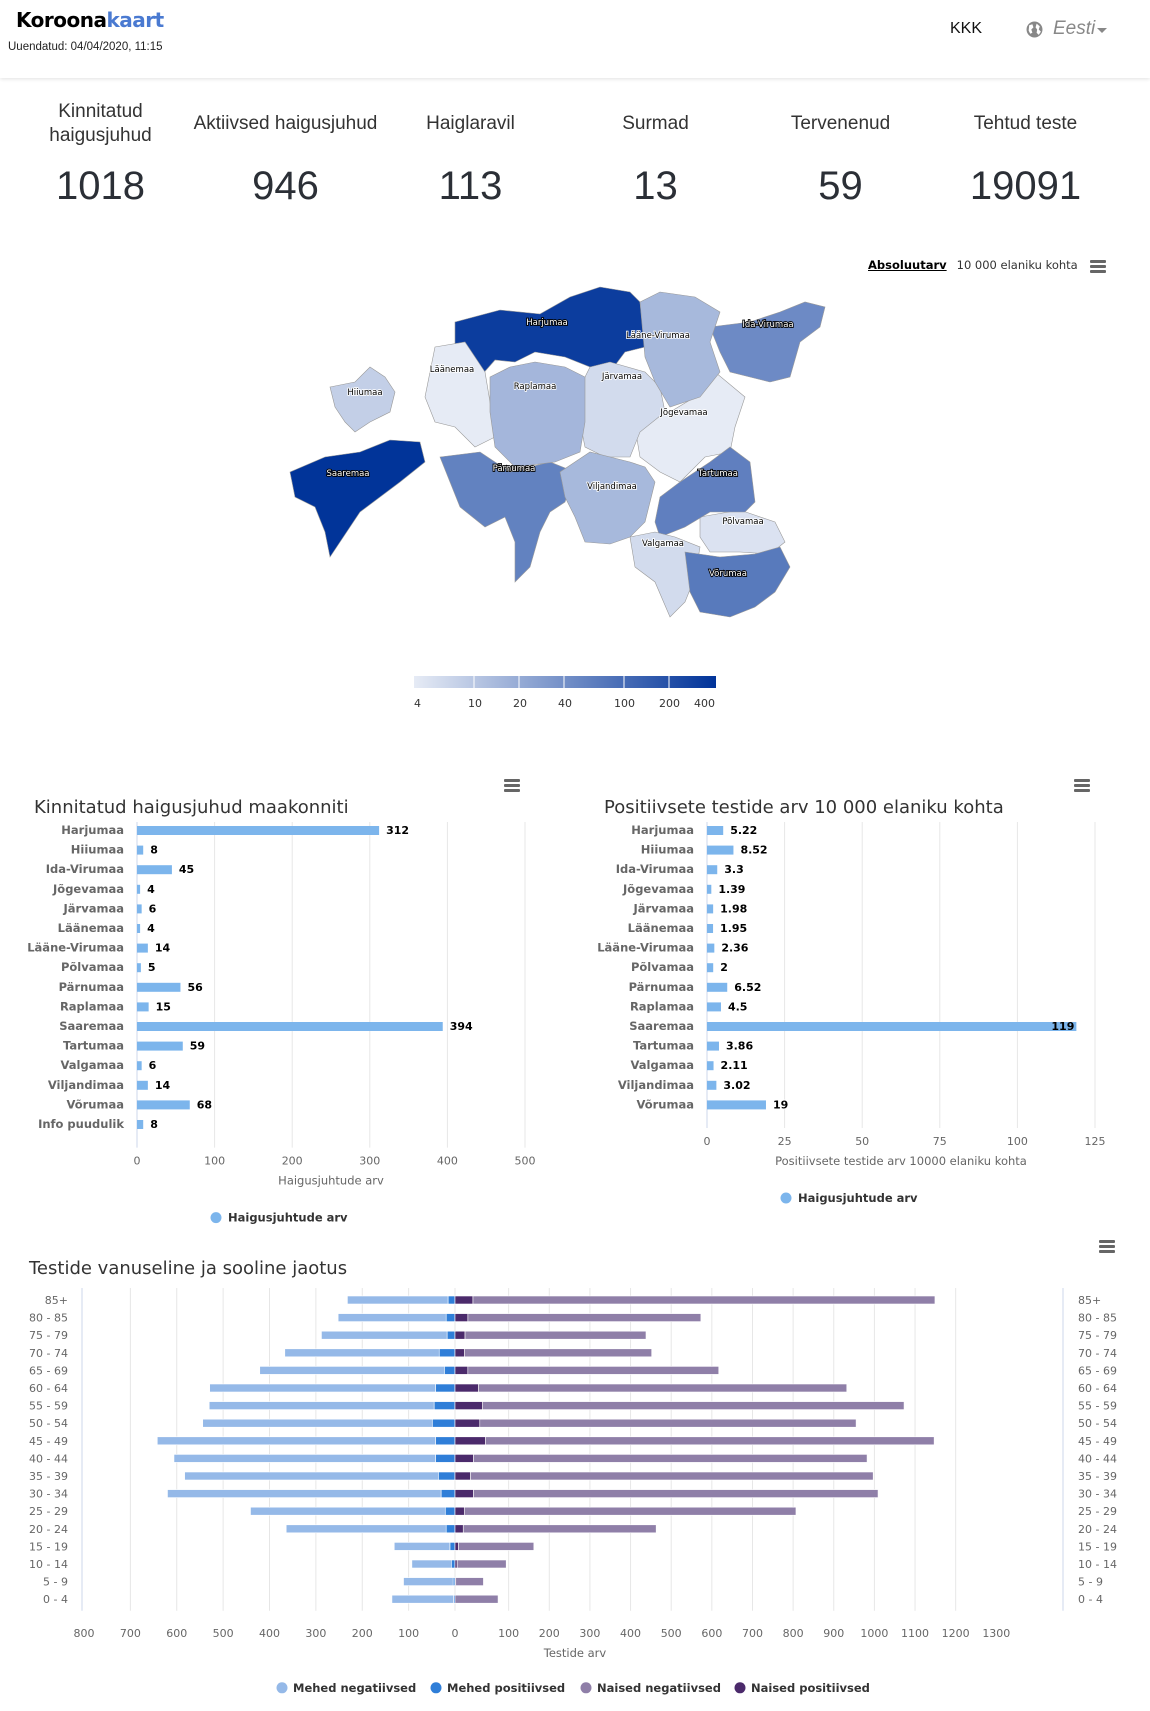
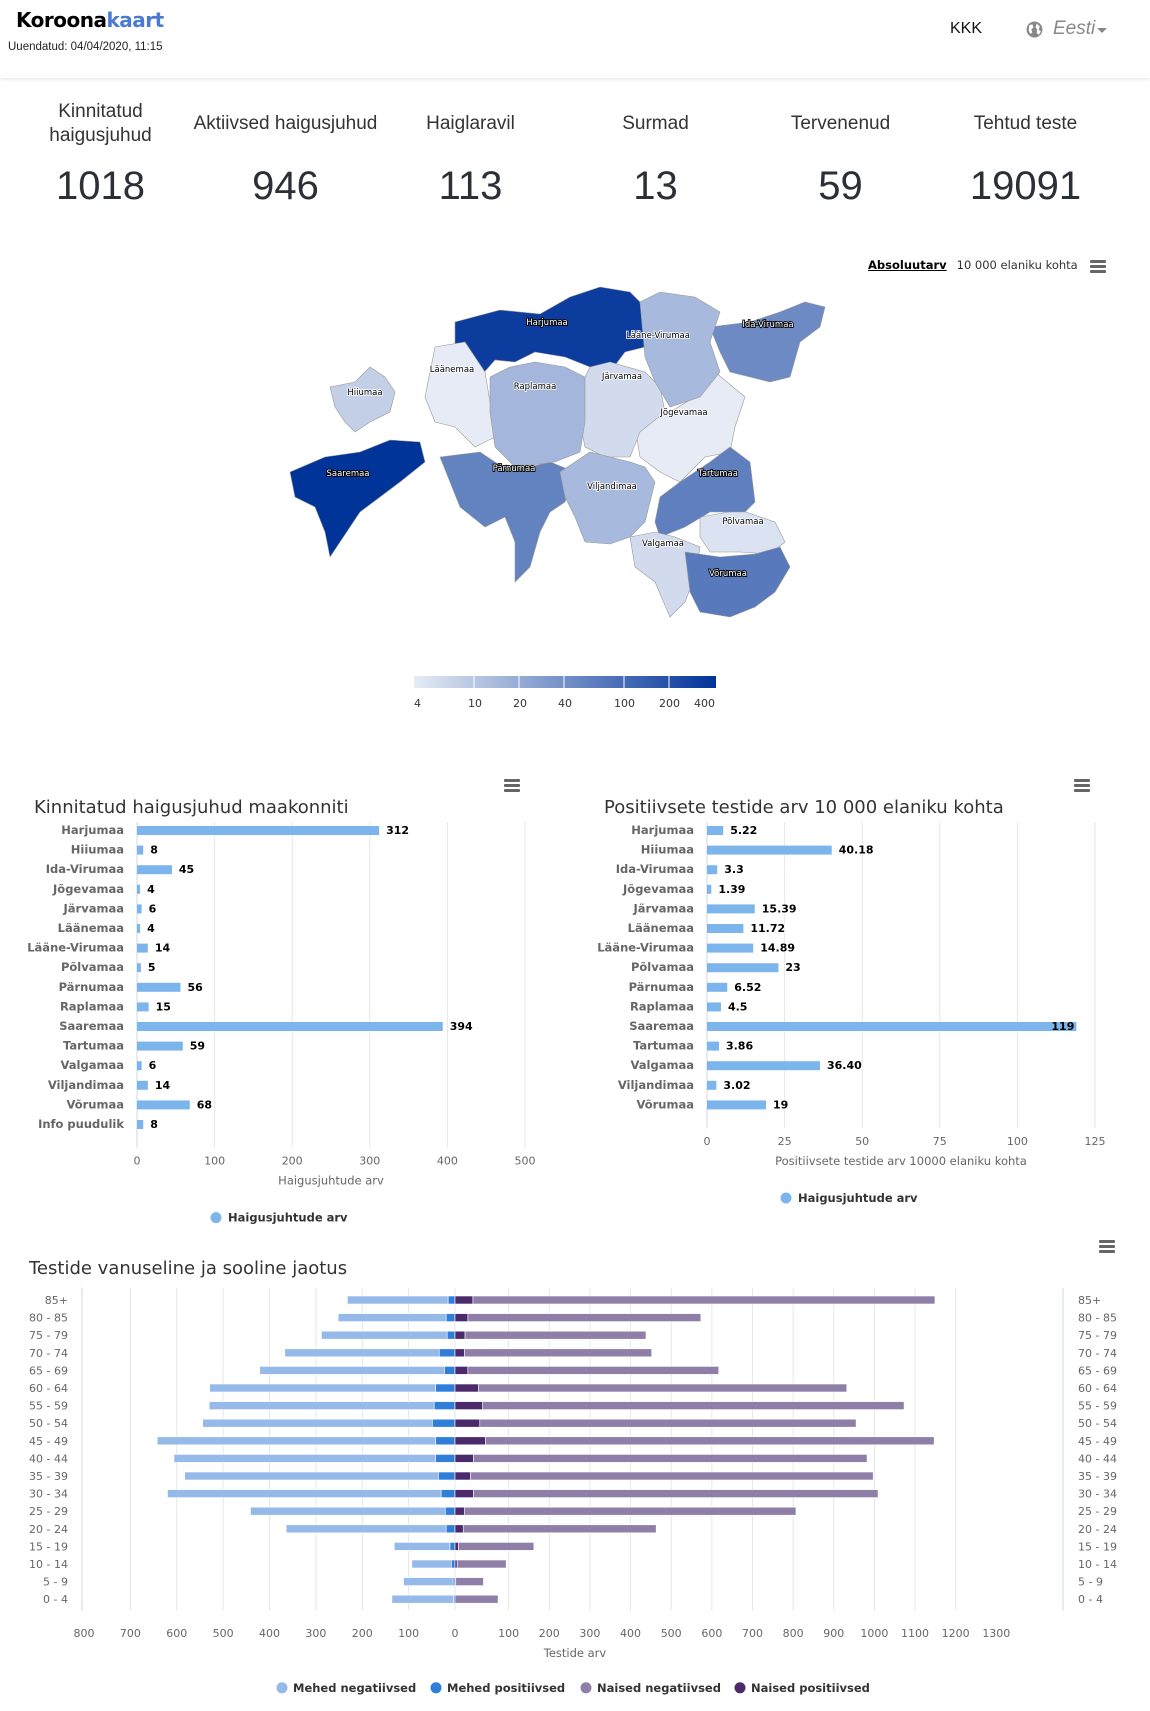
Positiivsete testide arv 10 000 elaniku kohta/Hiiumaa: 8.52 -> 40.18
Positiivsete testide arv 10 000 elaniku kohta/Järvamaa: 1.98 -> 15.39
Positiivsete testide arv 10 000 elaniku kohta/Läänemaa: 1.95 -> 11.72
Positiivsete testide arv 10 000 elaniku kohta/Lääne-Virumaa: 2.36 -> 14.89
Positiivsete testide arv 10 000 elaniku kohta/Põlvamaa: 2 -> 23
Positiivsete testide arv 10 000 elaniku kohta/Valgamaa: 2.11 -> 36.40
